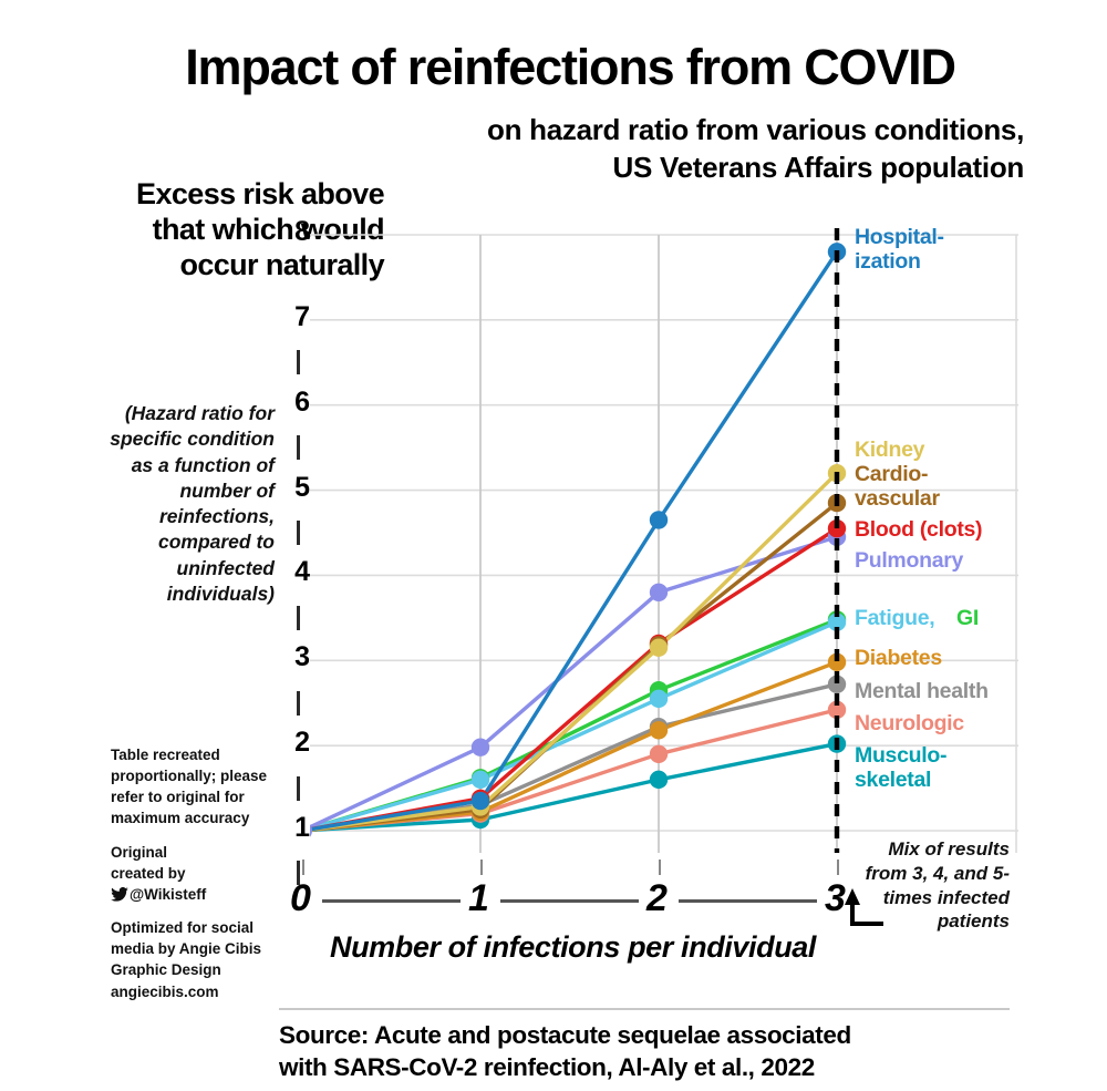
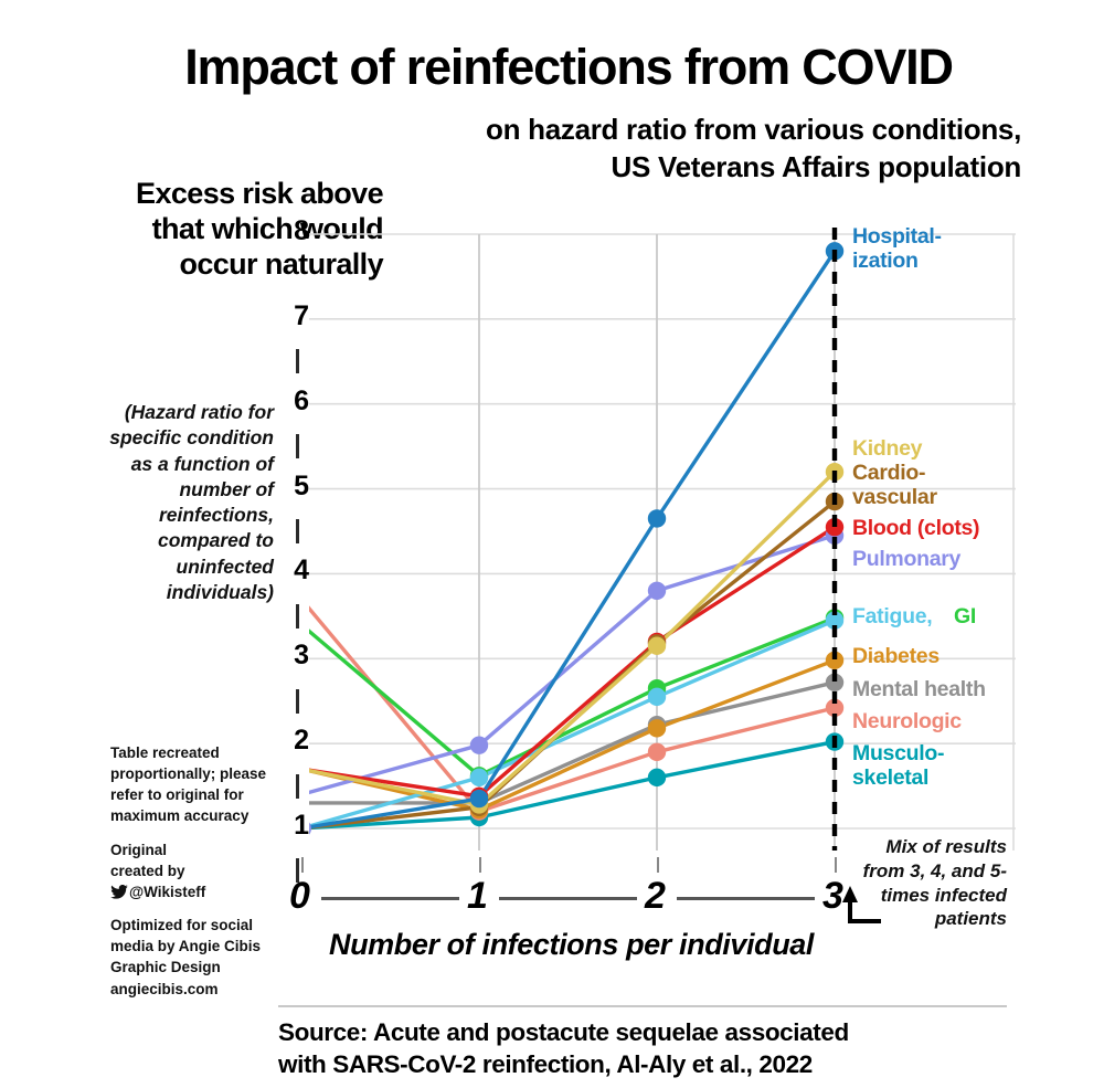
Kidney/0: 1.0 -> 1.7
Blood (clots)/0: 1.0 -> 1.7
Pulmonary/0: 1.0 -> 1.4
GI/0: 1.0 -> 3.4
Diabetes/0: 1.0 -> 1.7
Mental health/0: 1.0 -> 1.3
Neurologic/0: 1.0 -> 3.7
